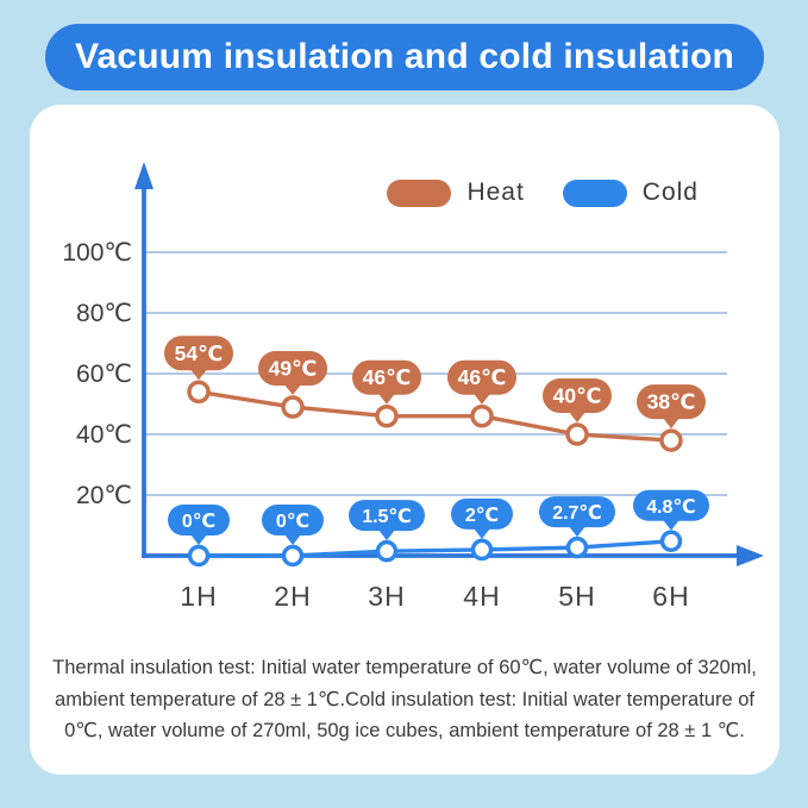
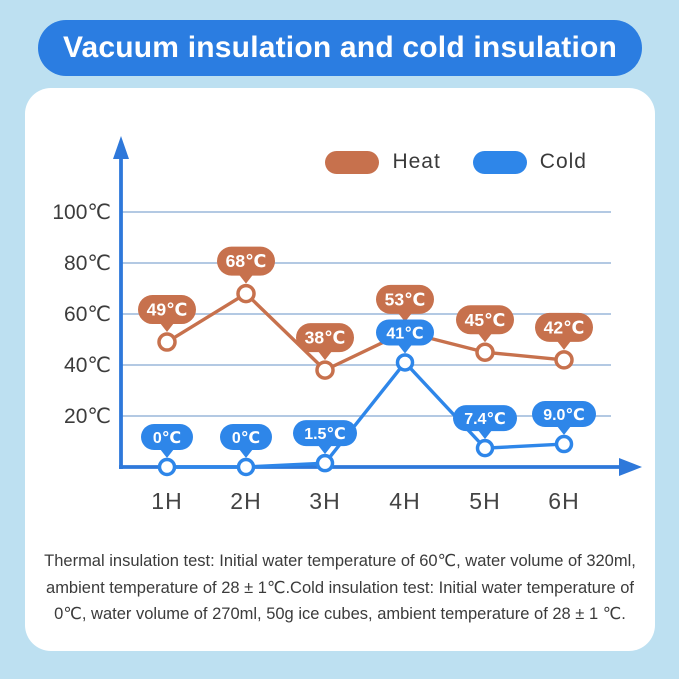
Heat/1H: 54 -> 49
Heat/2H: 49 -> 68
Heat/3H: 46 -> 38
Heat/4H: 46 -> 53
Cold/4H: 2 -> 41
Heat/5H: 40 -> 45
Cold/5H: 2.7 -> 7.4
Heat/6H: 38 -> 42
Cold/6H: 4.8 -> 9.0
